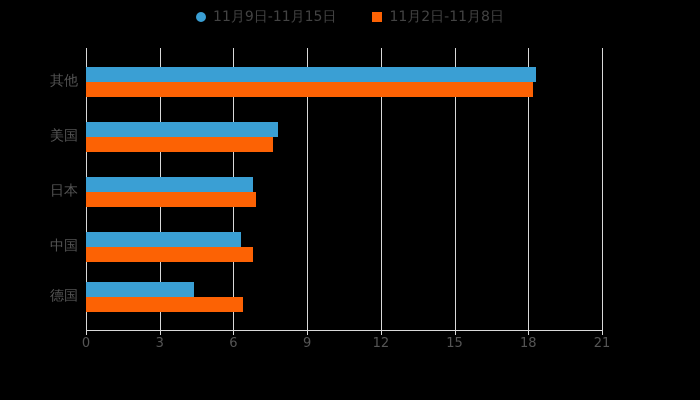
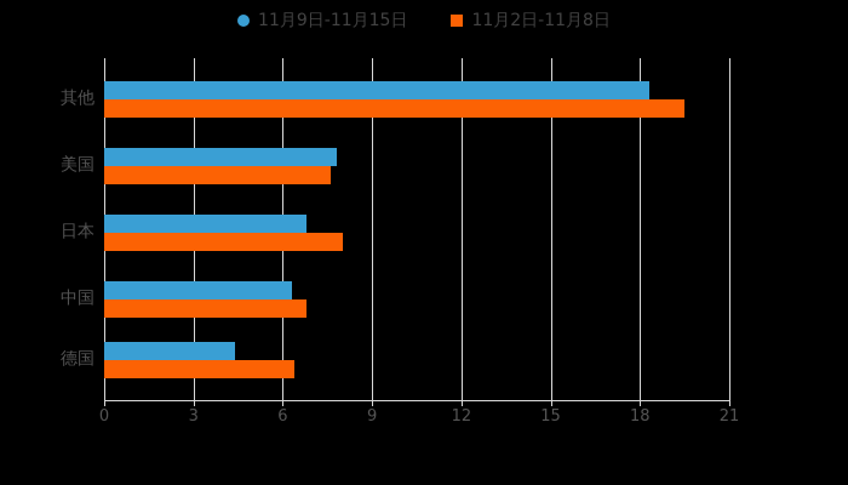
11月2日-11月8日/其他: 18.2 -> 19.5
11月2日-11月8日/日本: 6.9 -> 8.0
